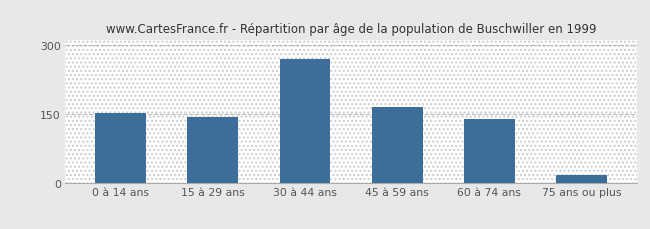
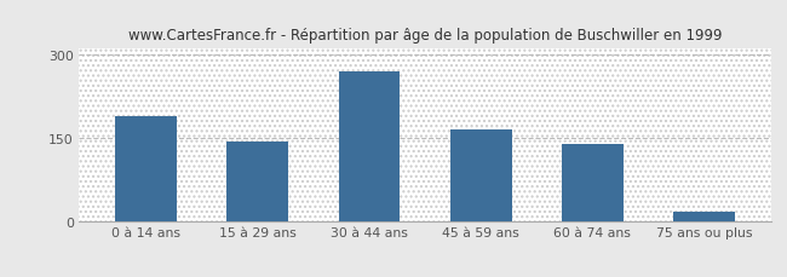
0 à 14 ans: 153 -> 190
